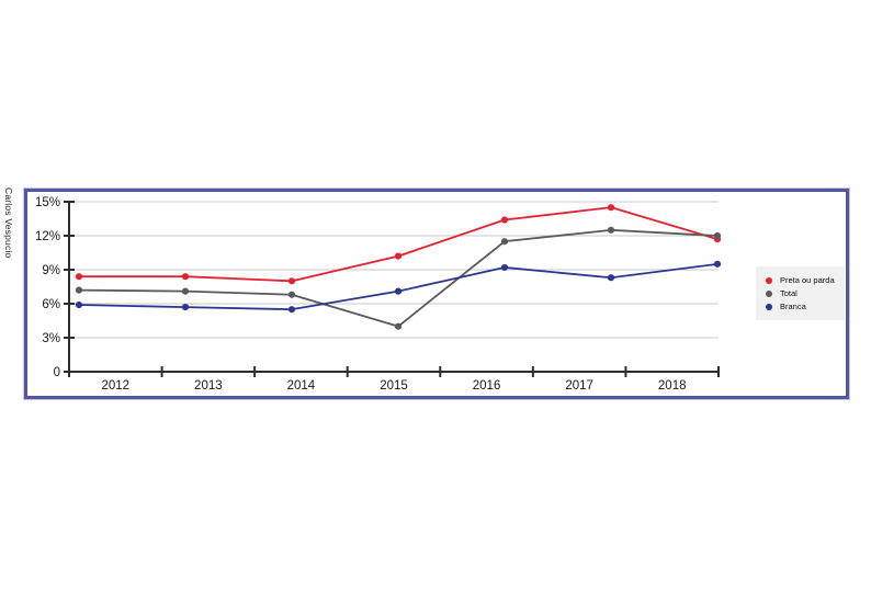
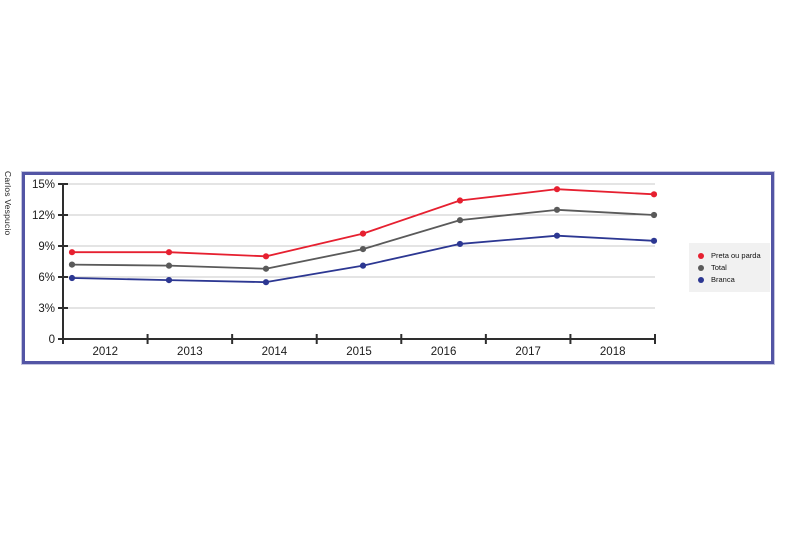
Total/2015: 4.0% -> 8.7%
Branca/2017: 8.3% -> 10.0%
Preta ou parda/2018: 11.7% -> 14.0%
